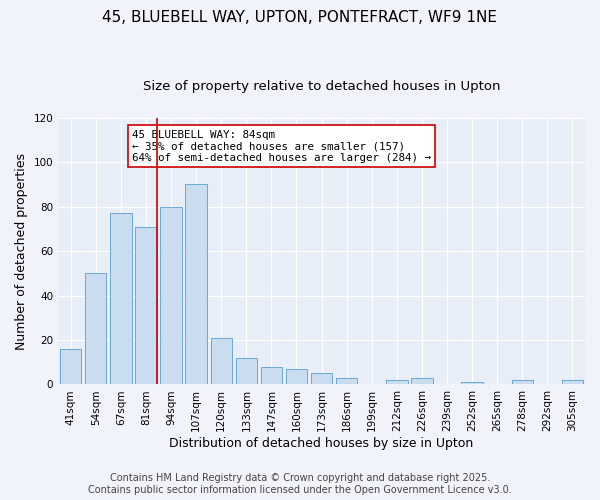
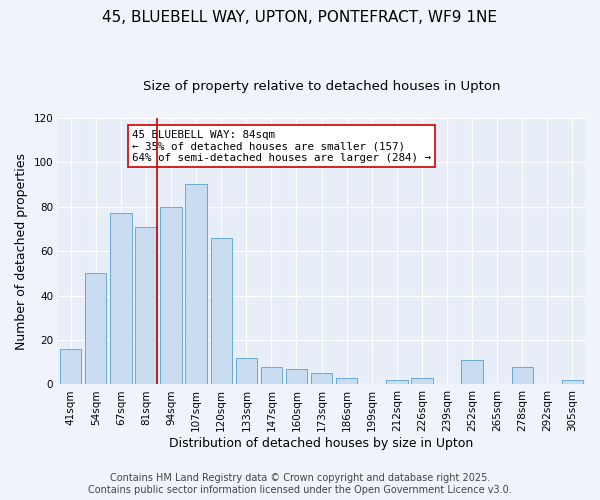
120sqm: 21 -> 66
252sqm: 1 -> 11
278sqm: 2 -> 8
